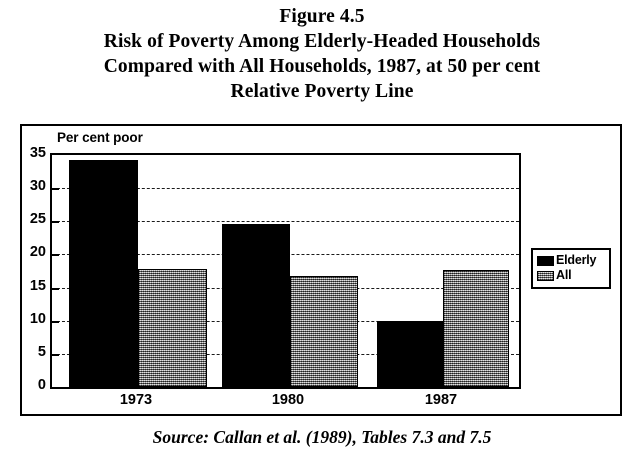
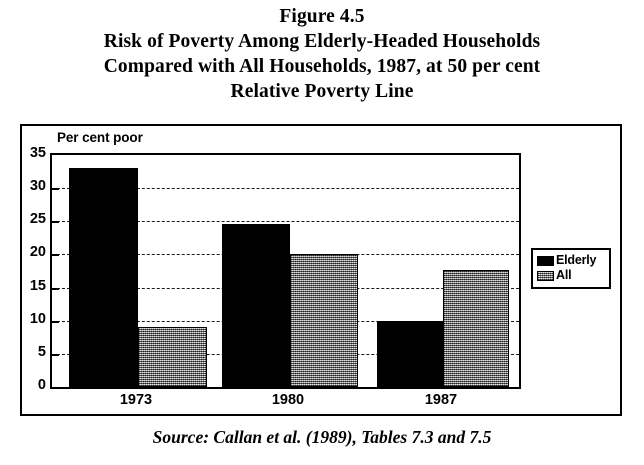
Elderly/1973: 34 -> 33
All/1973: 18 -> 9
All/1980: 17 -> 20
